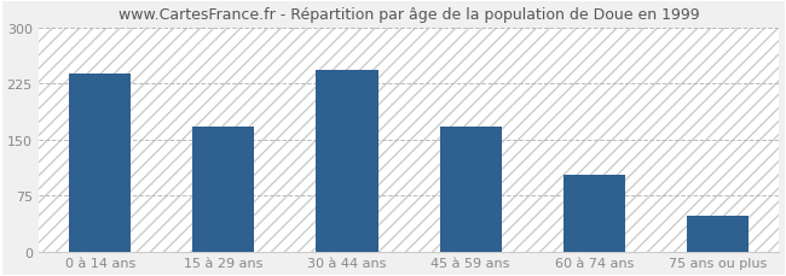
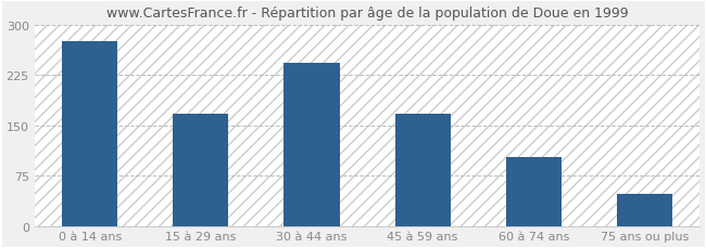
0 à 14 ans: 238 -> 276
